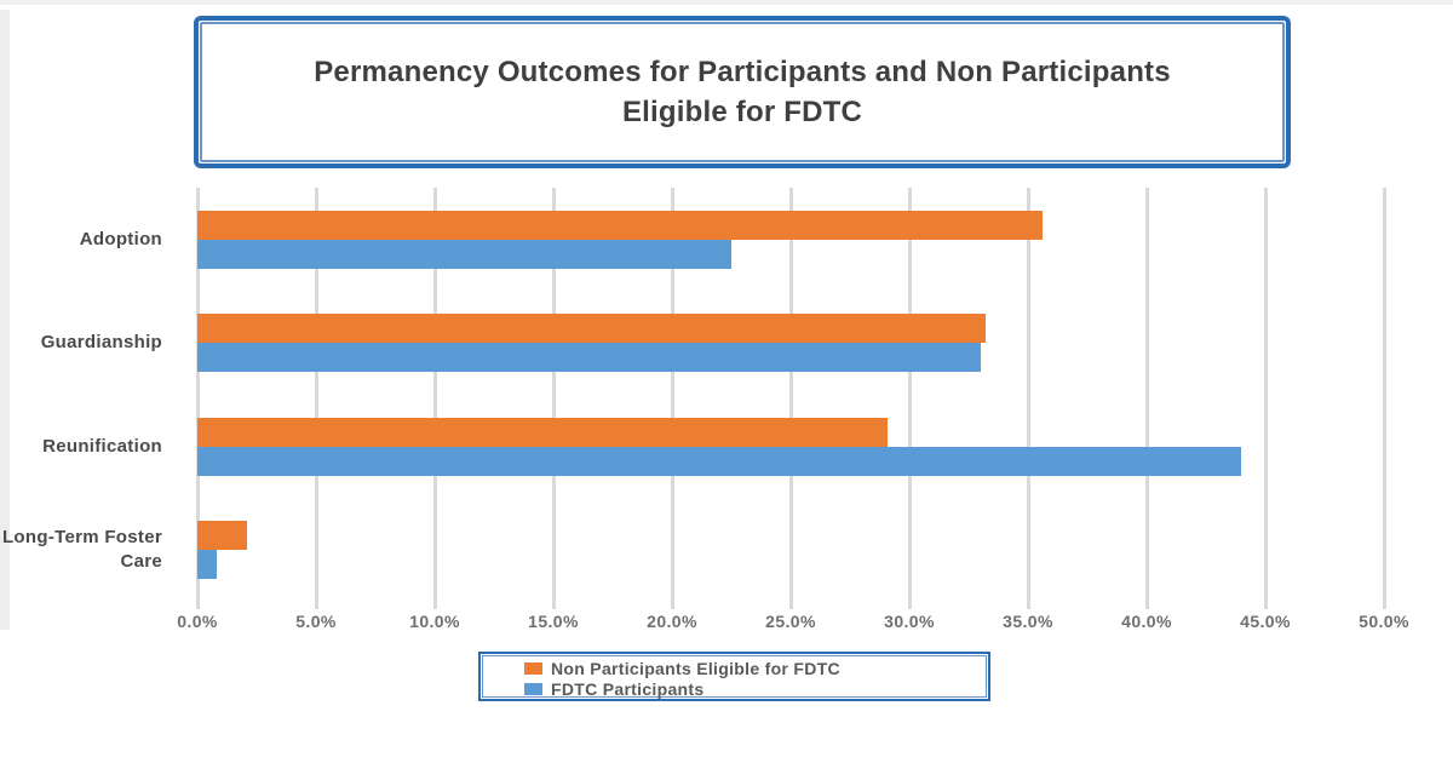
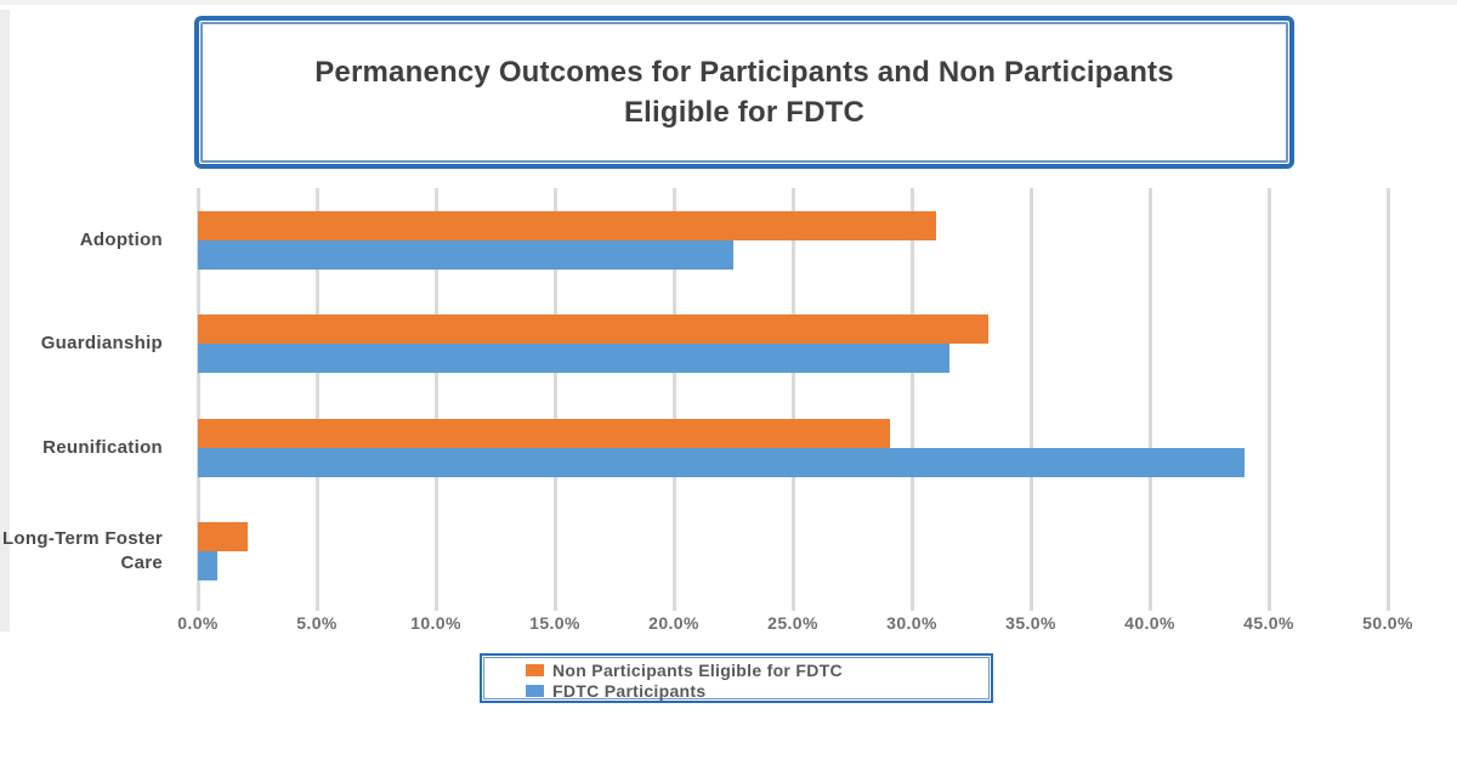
Non Participants Eligible for FDTC/Adoption: 35.6% -> 31.0%
FDTC Participants/Guardianship: 33.0% -> 31.6%
